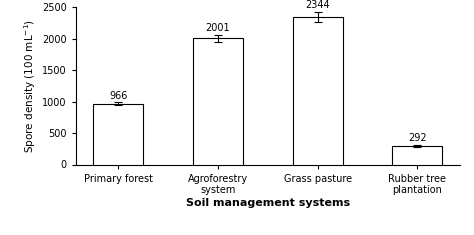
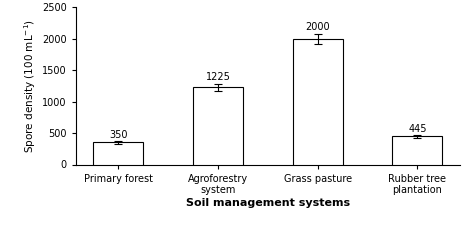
Primary forest: 966 -> 350
Agroforestry system: 2001 -> 1225
Grass pasture: 2344 -> 2000
Rubber tree plantation: 292 -> 445
